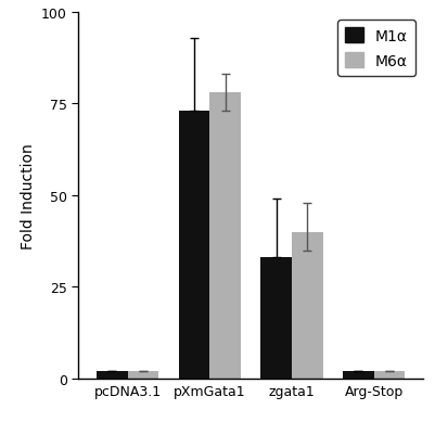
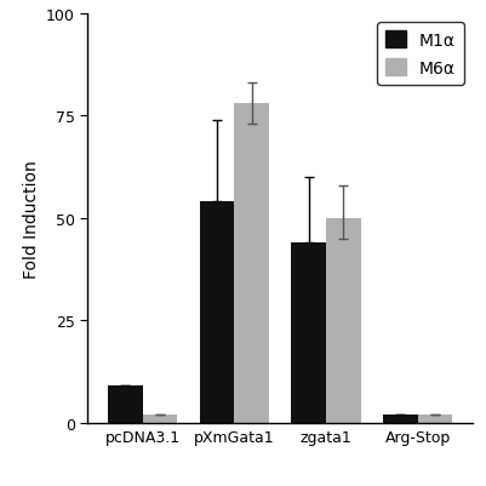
M1α/pcDNA3.1: 2 -> 9
M1α/pXmGata1: 73 -> 54
M1α/zgata1: 33 -> 44
M6α/zgata1: 40 -> 50
